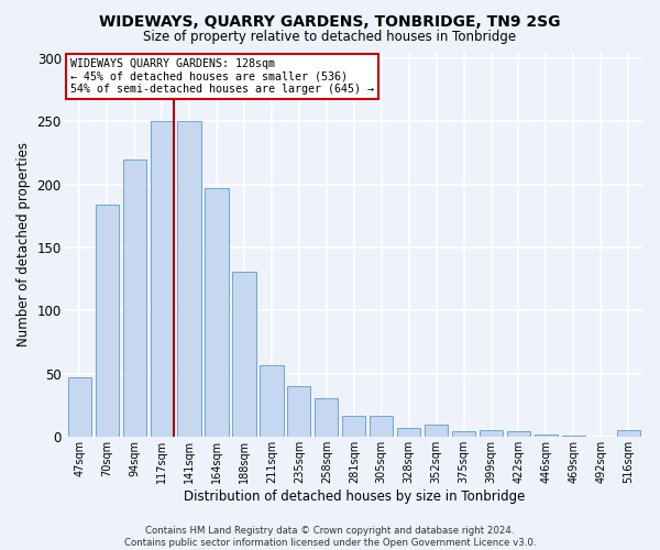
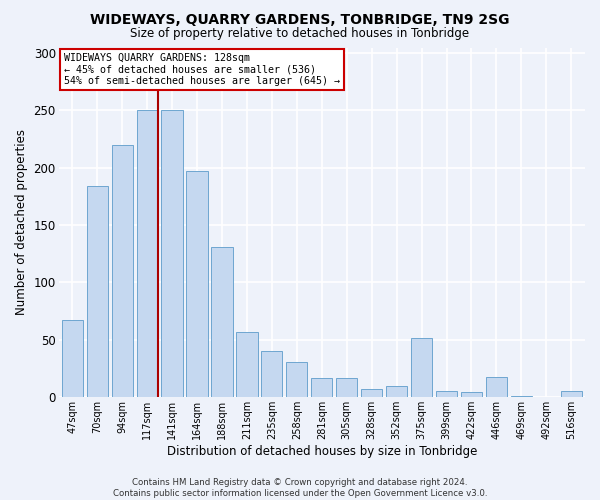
47sqm: 47 -> 67
375sqm: 4 -> 51
446sqm: 2 -> 17
